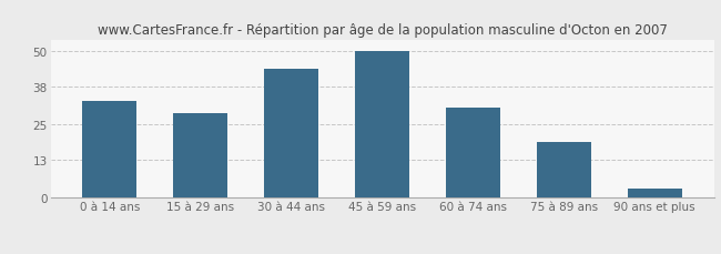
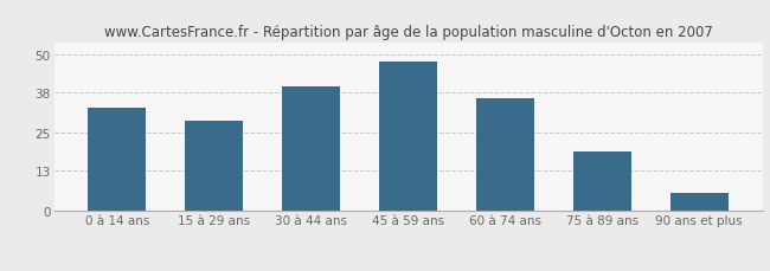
30 à 44 ans: 44 -> 40
45 à 59 ans: 50 -> 48
60 à 74 ans: 31 -> 36
90 ans et plus: 3 -> 6
